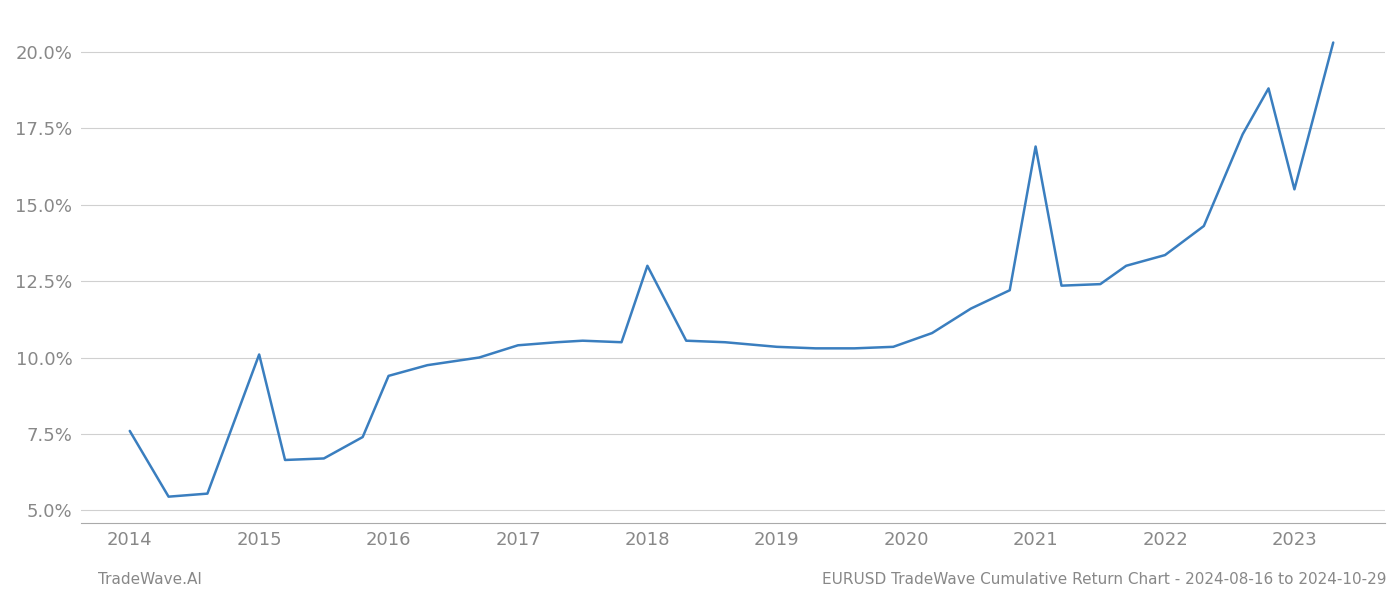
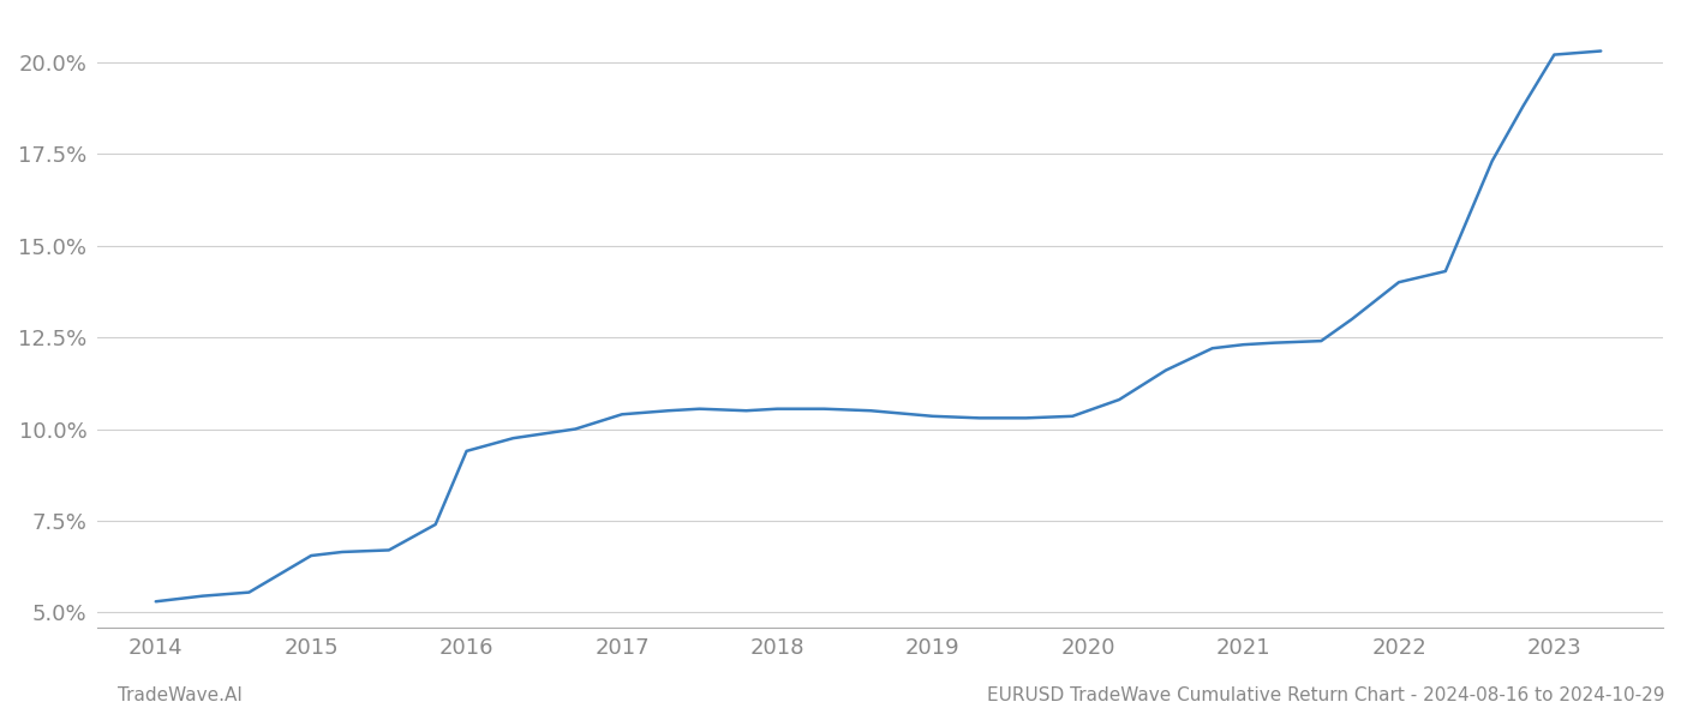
2014: 7.60% -> 5.30%
2015: 10.10% -> 6.55%
2018: 13.00% -> 10.55%
2021: 16.90% -> 12.30%
2022: 13.35% -> 14.00%
2023: 15.50% -> 20.20%
